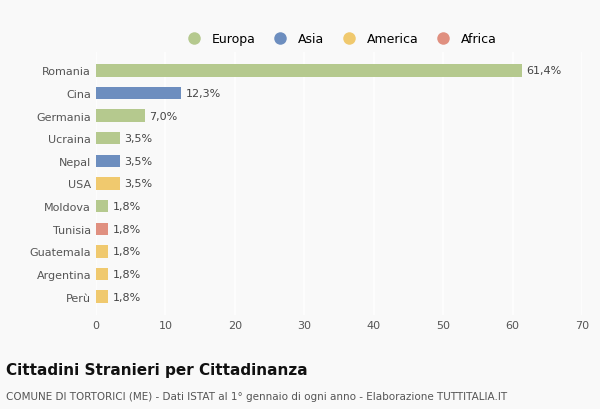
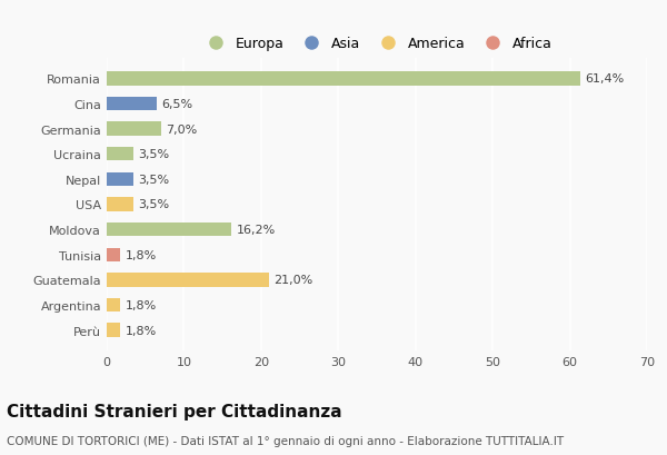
Cina: 12,3% -> 6,5%
Moldova: 1,8% -> 16,2%
Guatemala: 1,8% -> 21,0%
